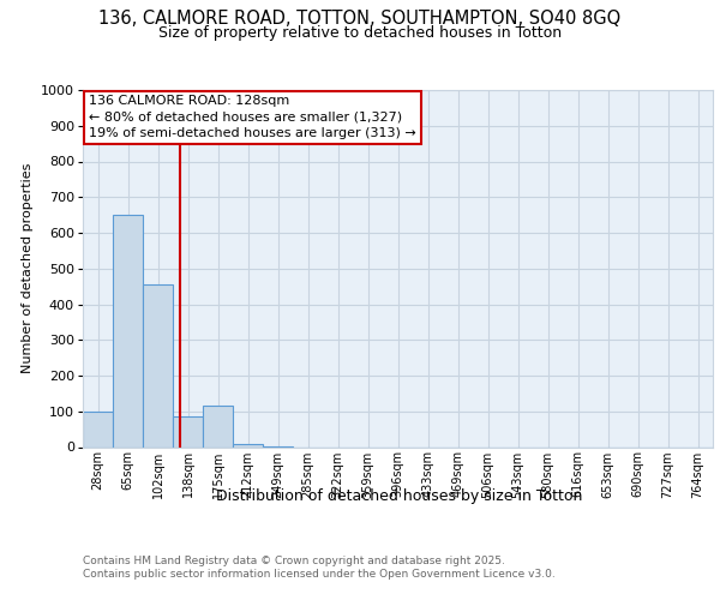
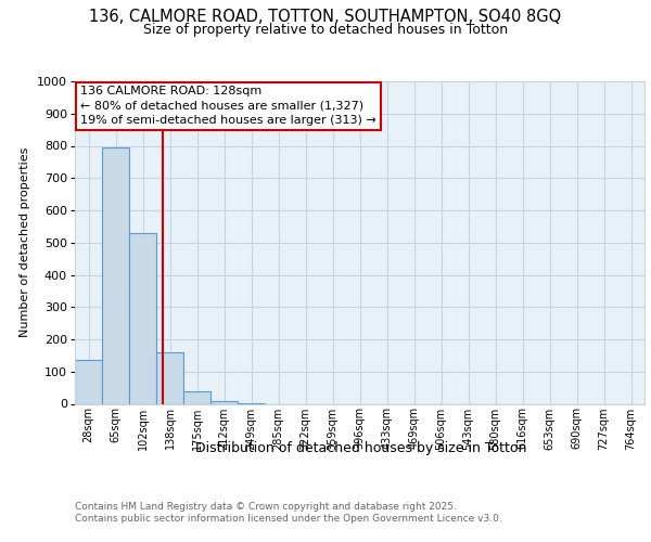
28sqm: 100 -> 135
65sqm: 650 -> 795
102sqm: 455 -> 530
138sqm: 85 -> 160
175sqm: 115 -> 37
